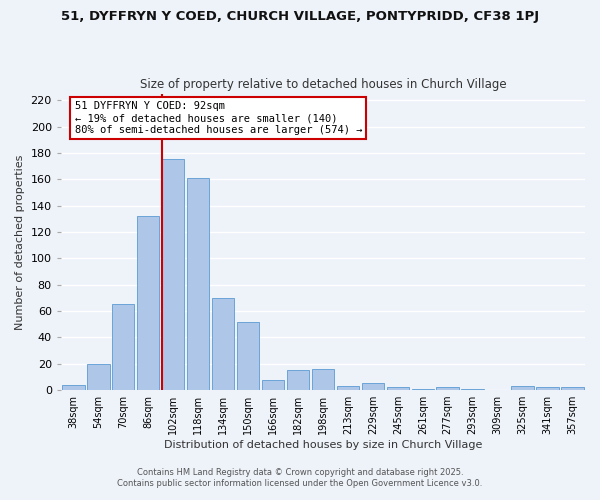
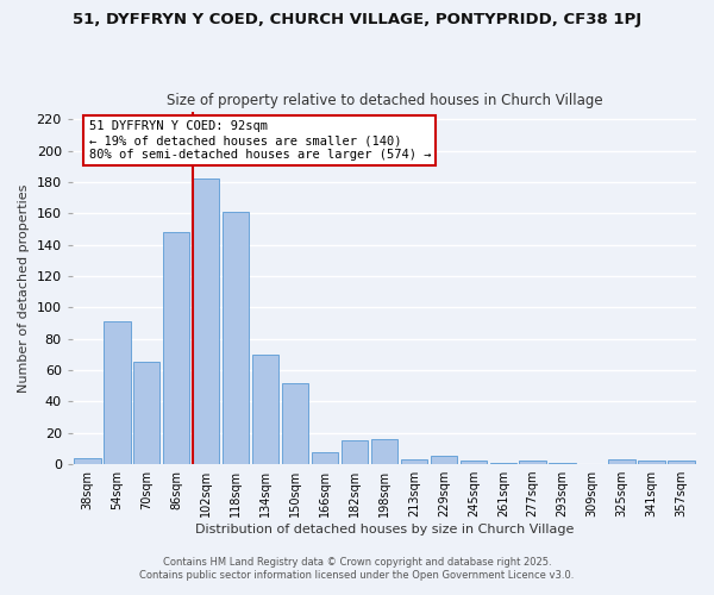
54sqm: 20 -> 91
86sqm: 132 -> 148
102sqm: 175 -> 182
